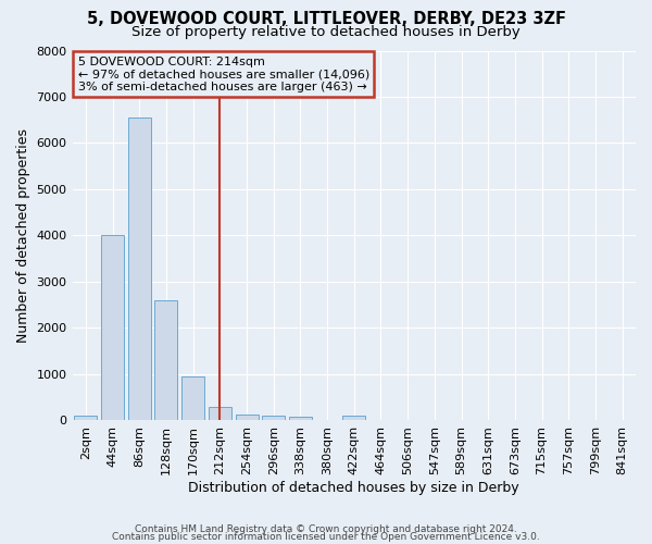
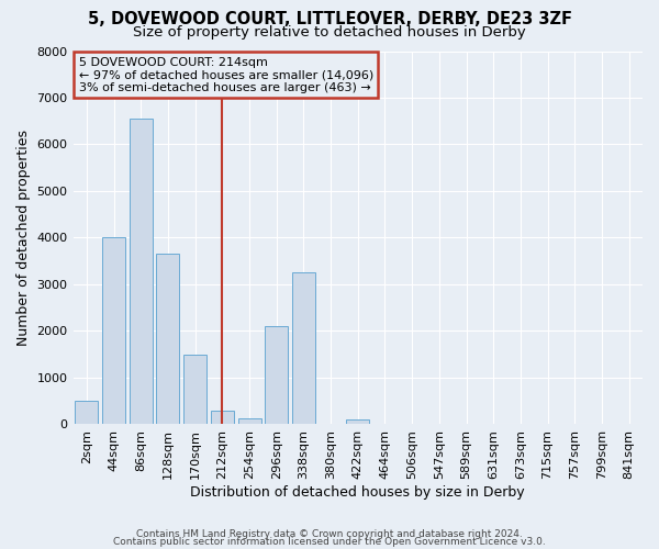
2sqm: 100 -> 500
128sqm: 2600 -> 3650
170sqm: 950 -> 1500
296sqm: 100 -> 2100
338sqm: 90 -> 3250
